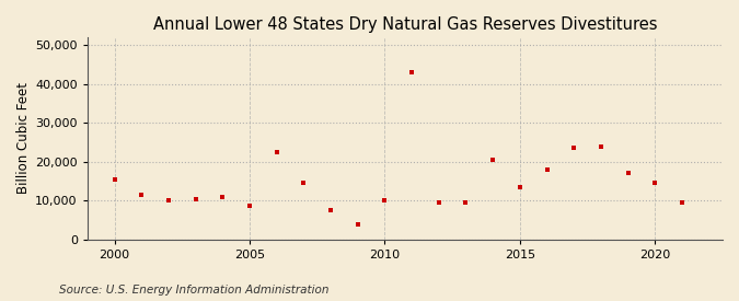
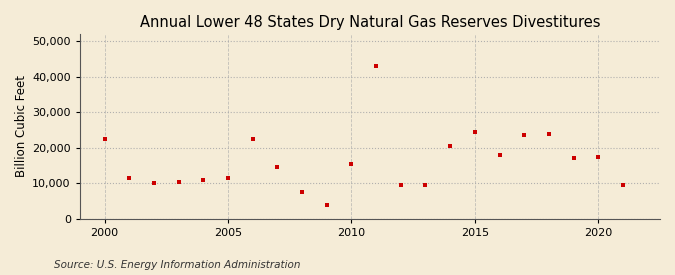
2000: 15,500 -> 22,500
2005: 8,800 -> 11,500
2010: 10,000 -> 15,500
2015: 13,500 -> 24,500
2020: 14,500 -> 17,500
